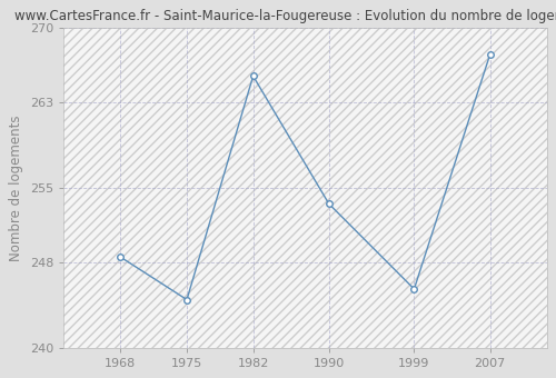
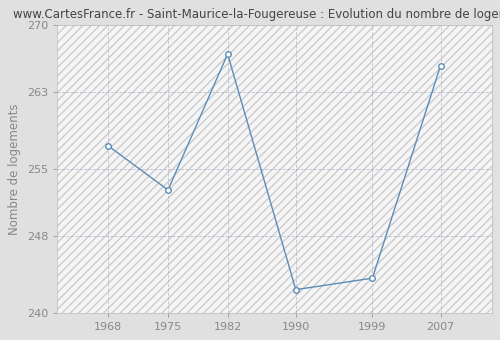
1968: 248.5 -> 257.4
1975: 244.5 -> 252.8
1982: 265.5 -> 267.0
1990: 253.5 -> 242.4
1999: 245.5 -> 243.6
2007: 267.5 -> 265.8
